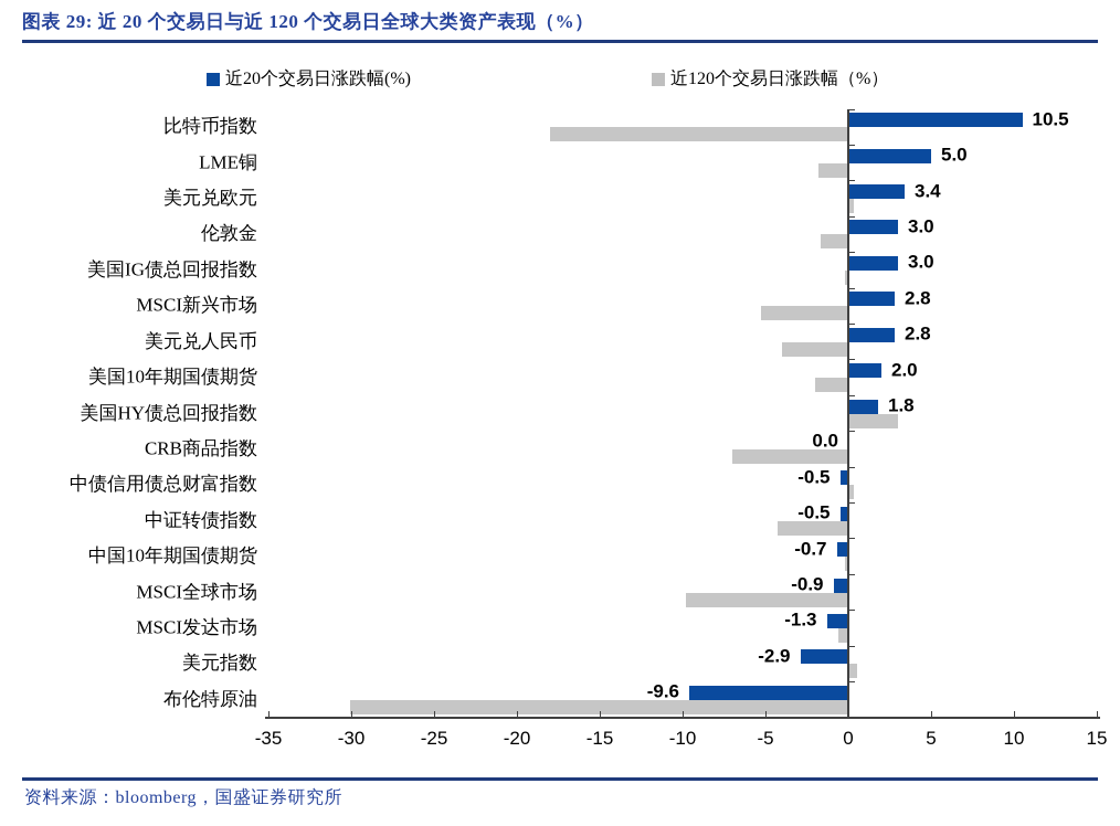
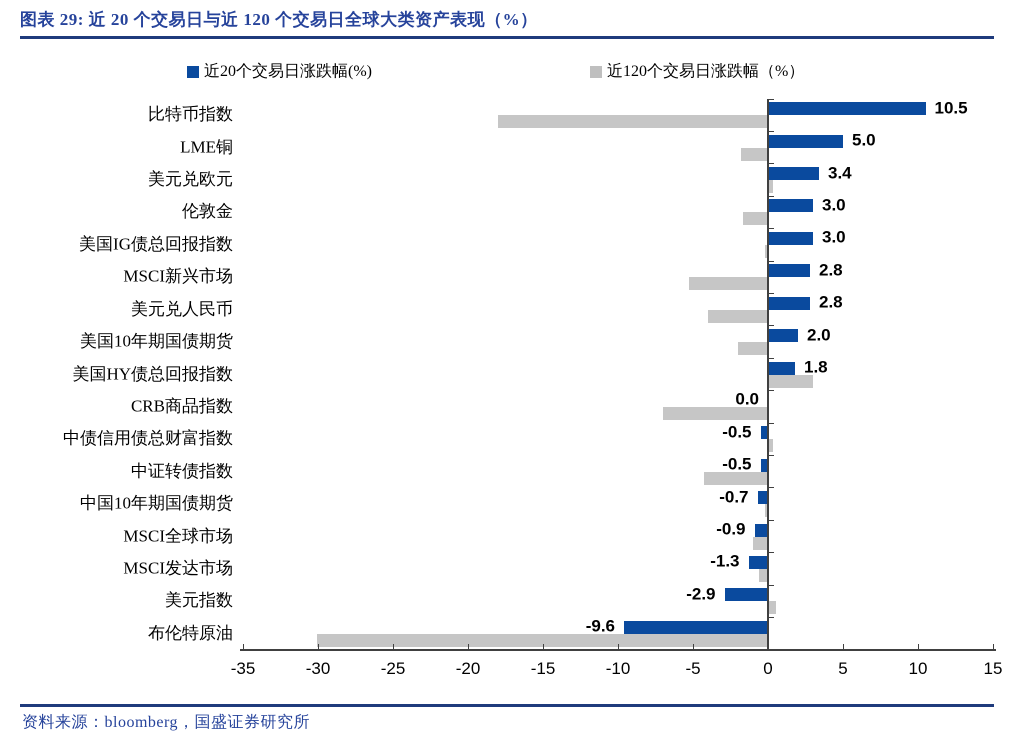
近120个交易日涨跌幅（%）/MSCI全球市场: -9.8 -> -1.0
